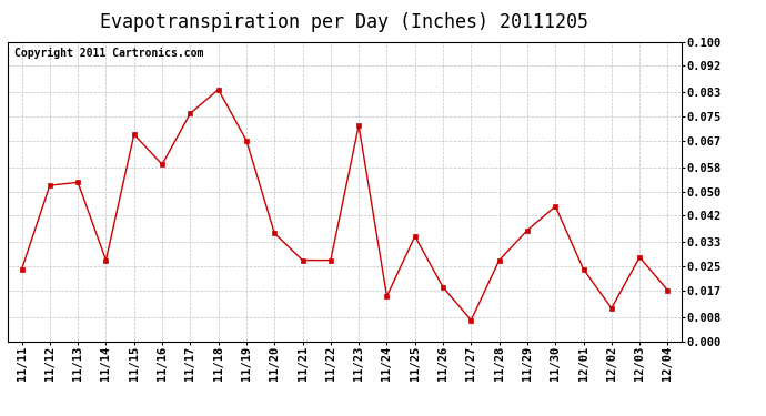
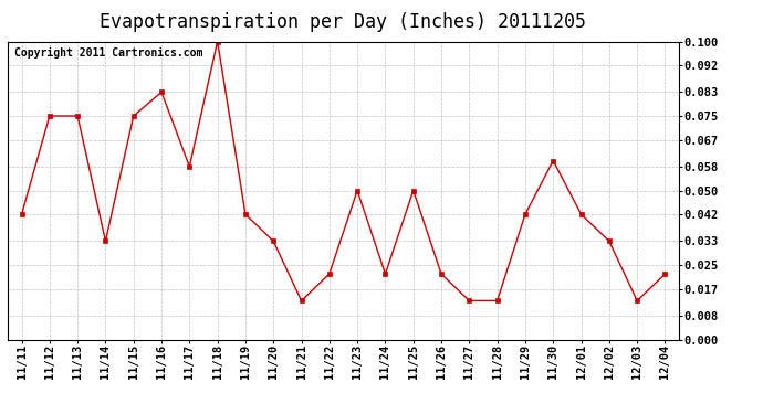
11/11: 0.024 -> 0.042
11/12: 0.052 -> 0.075
11/13: 0.053 -> 0.075
11/14: 0.027 -> 0.033
11/15: 0.069 -> 0.075
11/16: 0.059 -> 0.083
11/17: 0.076 -> 0.058
11/18: 0.084 -> 0.100
11/19: 0.067 -> 0.042
11/20: 0.036 -> 0.033
11/21: 0.027 -> 0.013
11/22: 0.027 -> 0.022
11/23: 0.072 -> 0.050
11/24: 0.015 -> 0.022
11/25: 0.035 -> 0.050
11/26: 0.018 -> 0.022
11/27: 0.007 -> 0.013
11/28: 0.027 -> 0.013
11/29: 0.037 -> 0.042
11/30: 0.045 -> 0.060
12/01: 0.024 -> 0.042
12/02: 0.011 -> 0.033
12/03: 0.028 -> 0.013
12/04: 0.017 -> 0.022
